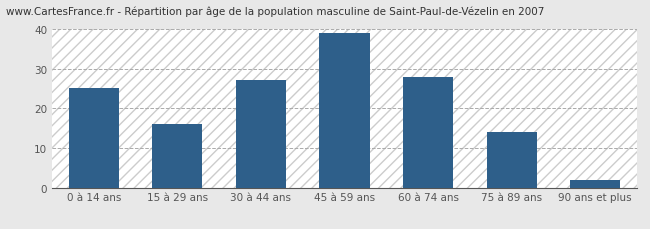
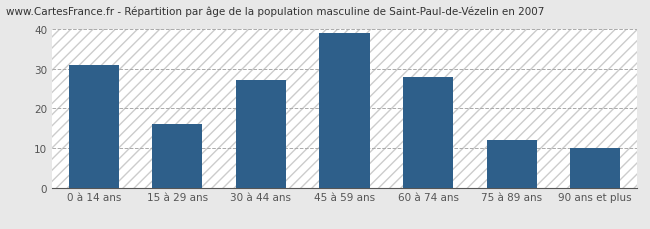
0 à 14 ans: 25 -> 31
75 à 89 ans: 14 -> 12
90 ans et plus: 2 -> 10
